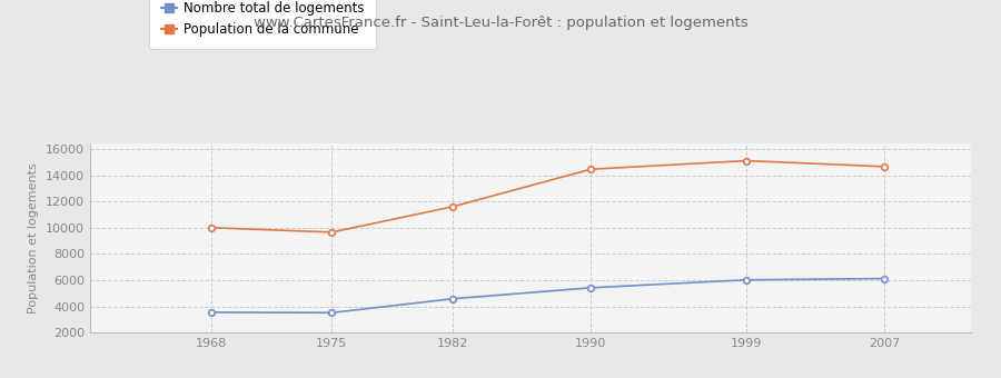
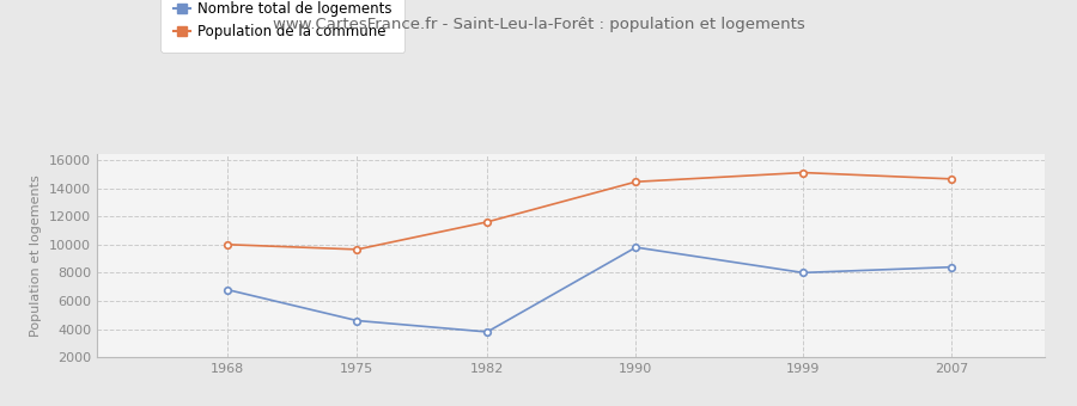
Nombre total de logements/1968: 3600 -> 6800
Nombre total de logements/1975: 3500 -> 4600
Nombre total de logements/1982: 4600 -> 3800
Nombre total de logements/1990: 5400 -> 9800
Nombre total de logements/1999: 6000 -> 8000
Nombre total de logements/2007: 6100 -> 8400
